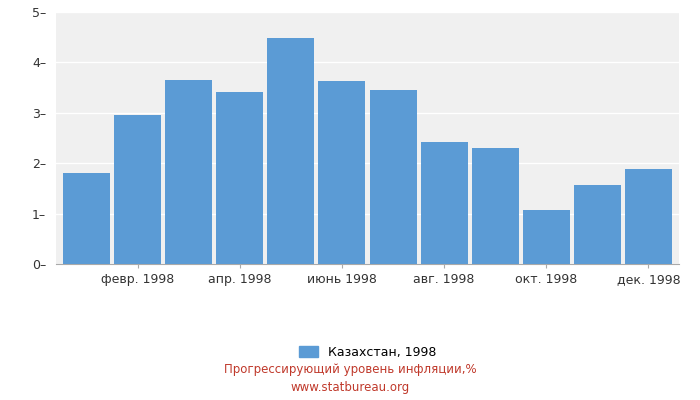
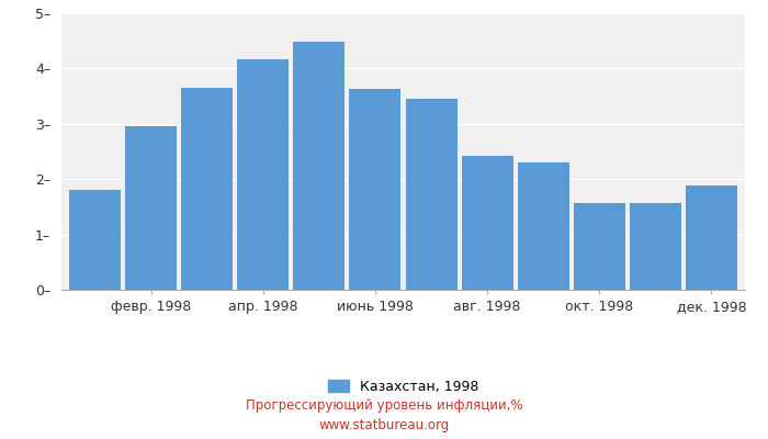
апр. 1998: 3.42– -> 4.17–
окт. 1998: 1.08– -> 1.57–
